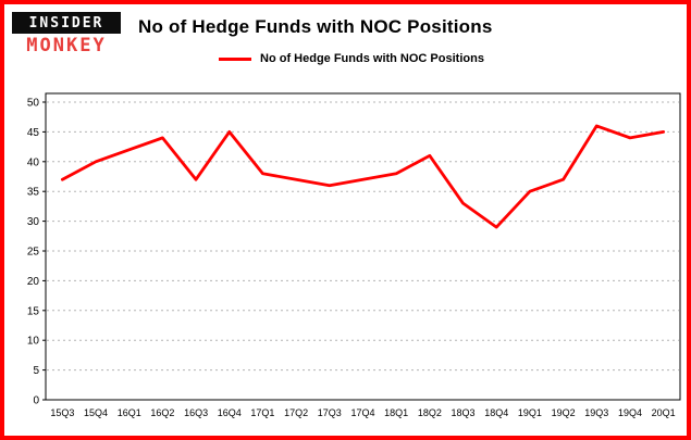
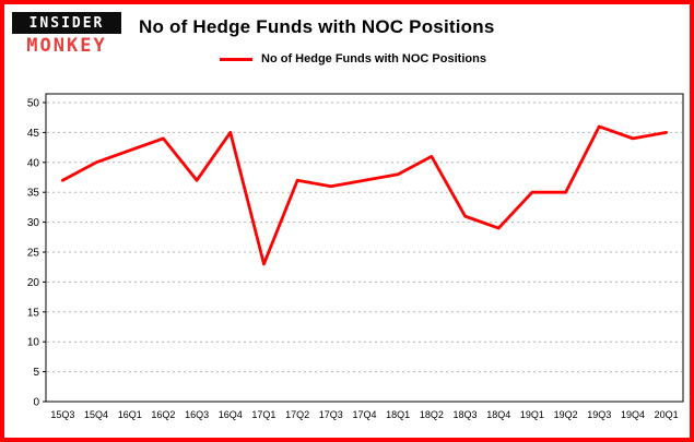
17Q1: 38 -> 23
18Q3: 33 -> 31
19Q2: 37 -> 35
